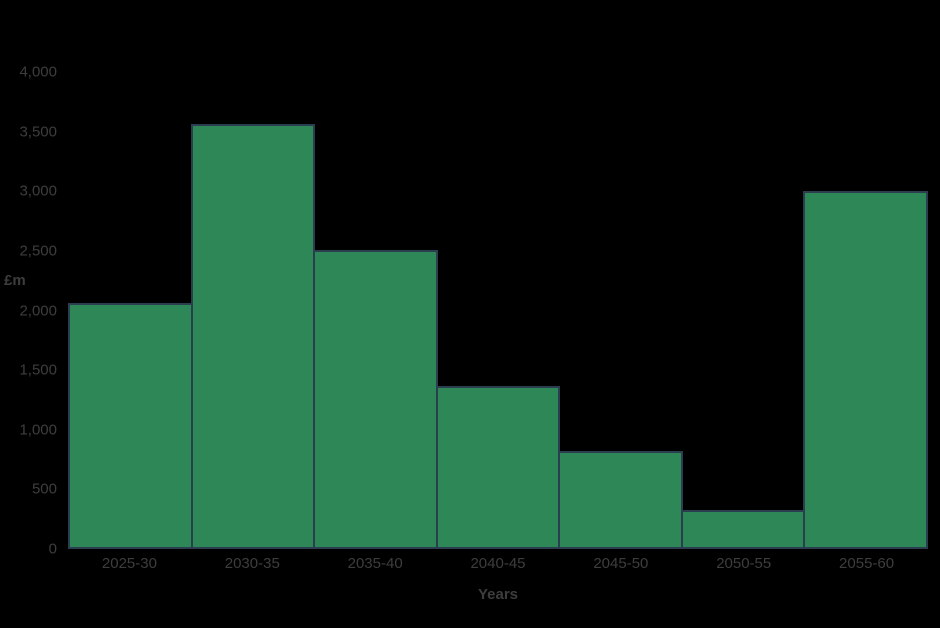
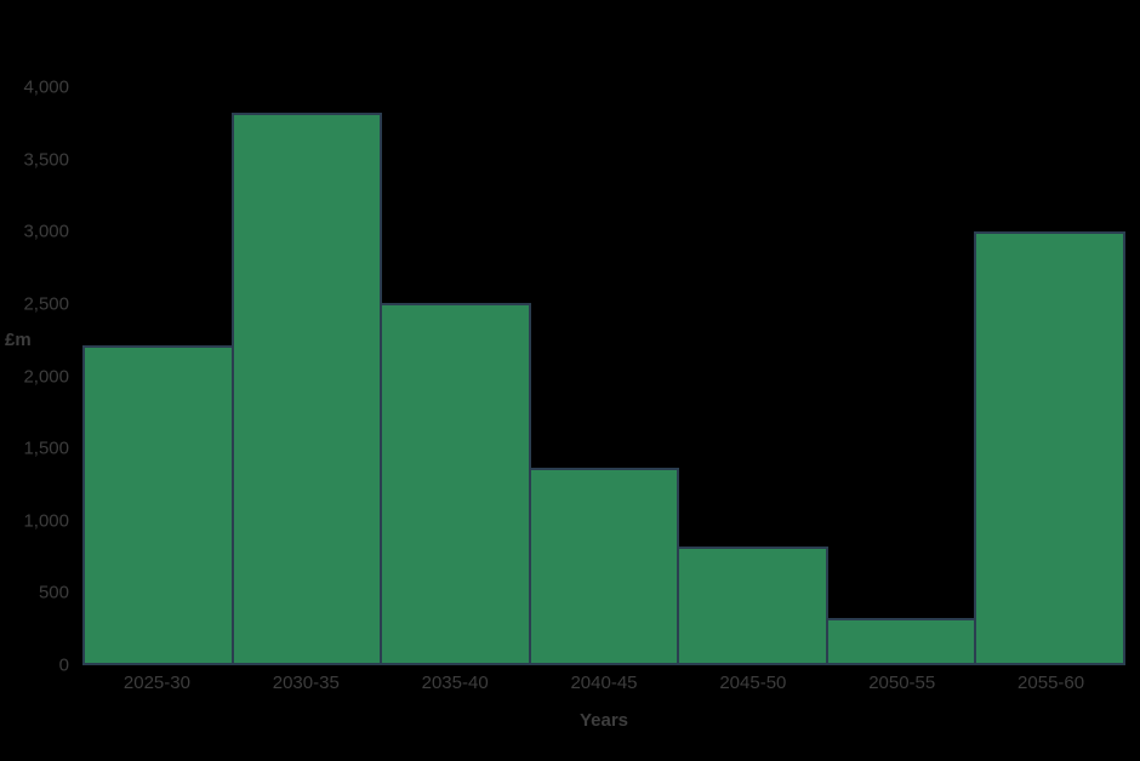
2025-30: 2060 -> 2210
2030-35: 3560 -> 3820
